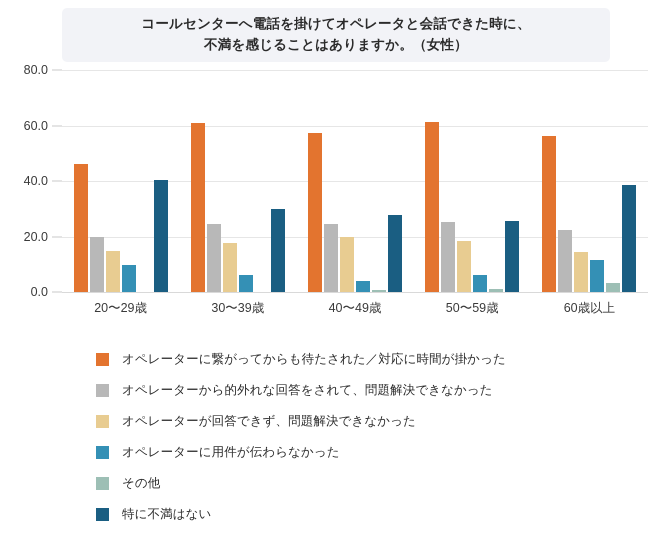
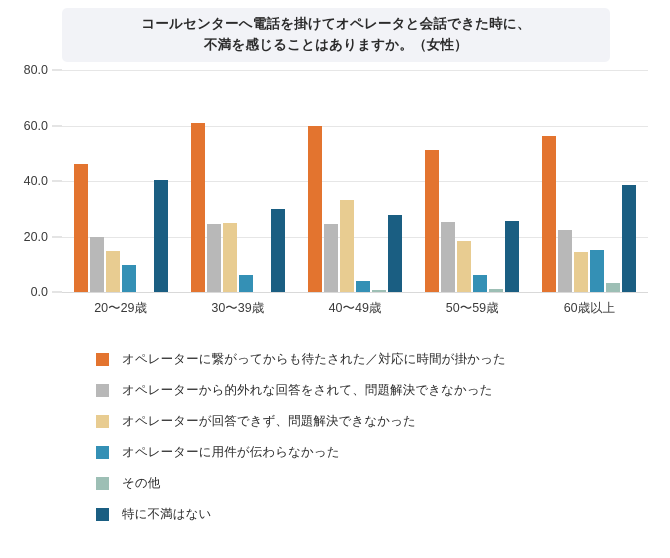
オペレーターが回答できず、問題解決できなかった/30〜39歳: 18 -> 25
オペレーターに繋がってからも待たされた／対応に時間が掛かった/40〜49歳: 57 -> 60
オペレーターが回答できず、問題解決できなかった/40〜49歳: 20 -> 33
オペレーターに繋がってからも待たされた／対応に時間が掛かった/50〜59歳: 61 -> 51
オペレーターに用件が伝わらなかった/60歳以上: 11 -> 15
